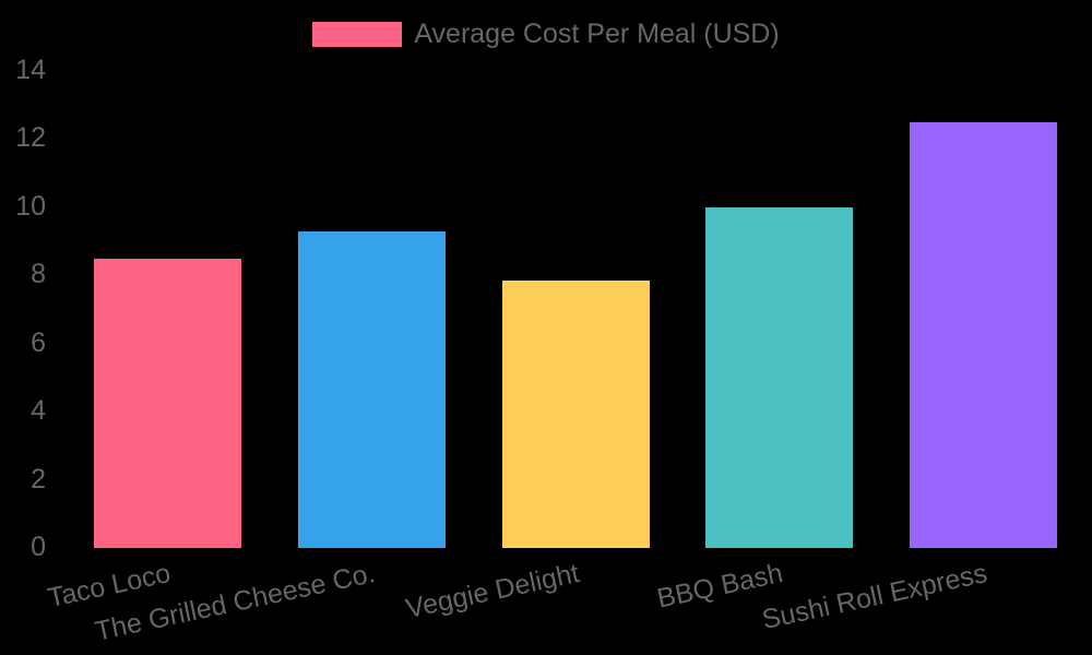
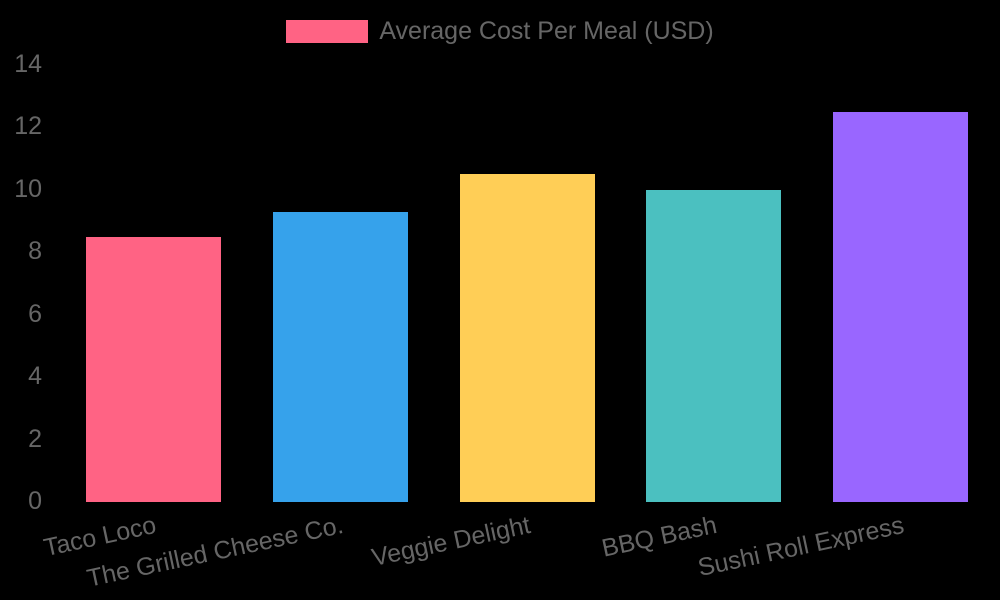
Veggie Delight: 7.8 -> 10.5
